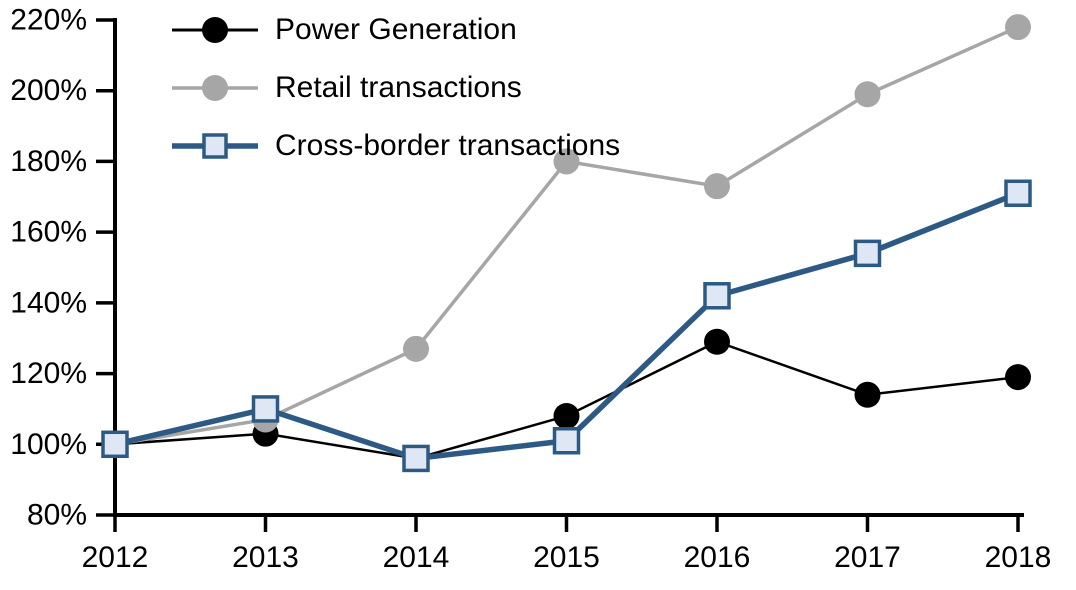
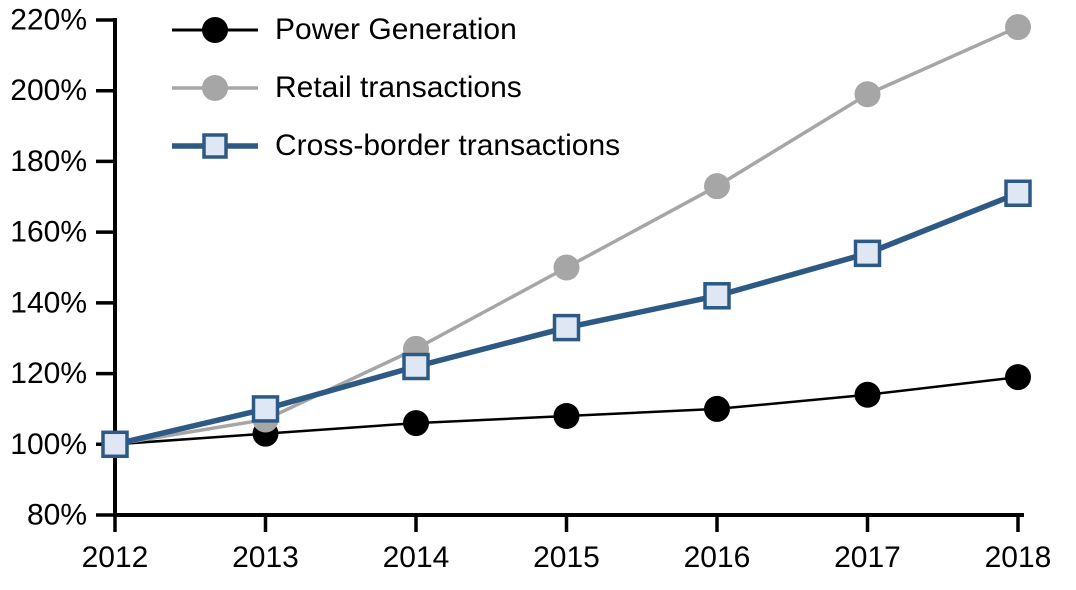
Power Generation/2014: 96% -> 106%
Cross-border transactions/2014: 96% -> 122%
Retail transactions/2015: 180% -> 150%
Cross-border transactions/2015: 101% -> 133%
Power Generation/2016: 129% -> 110%
